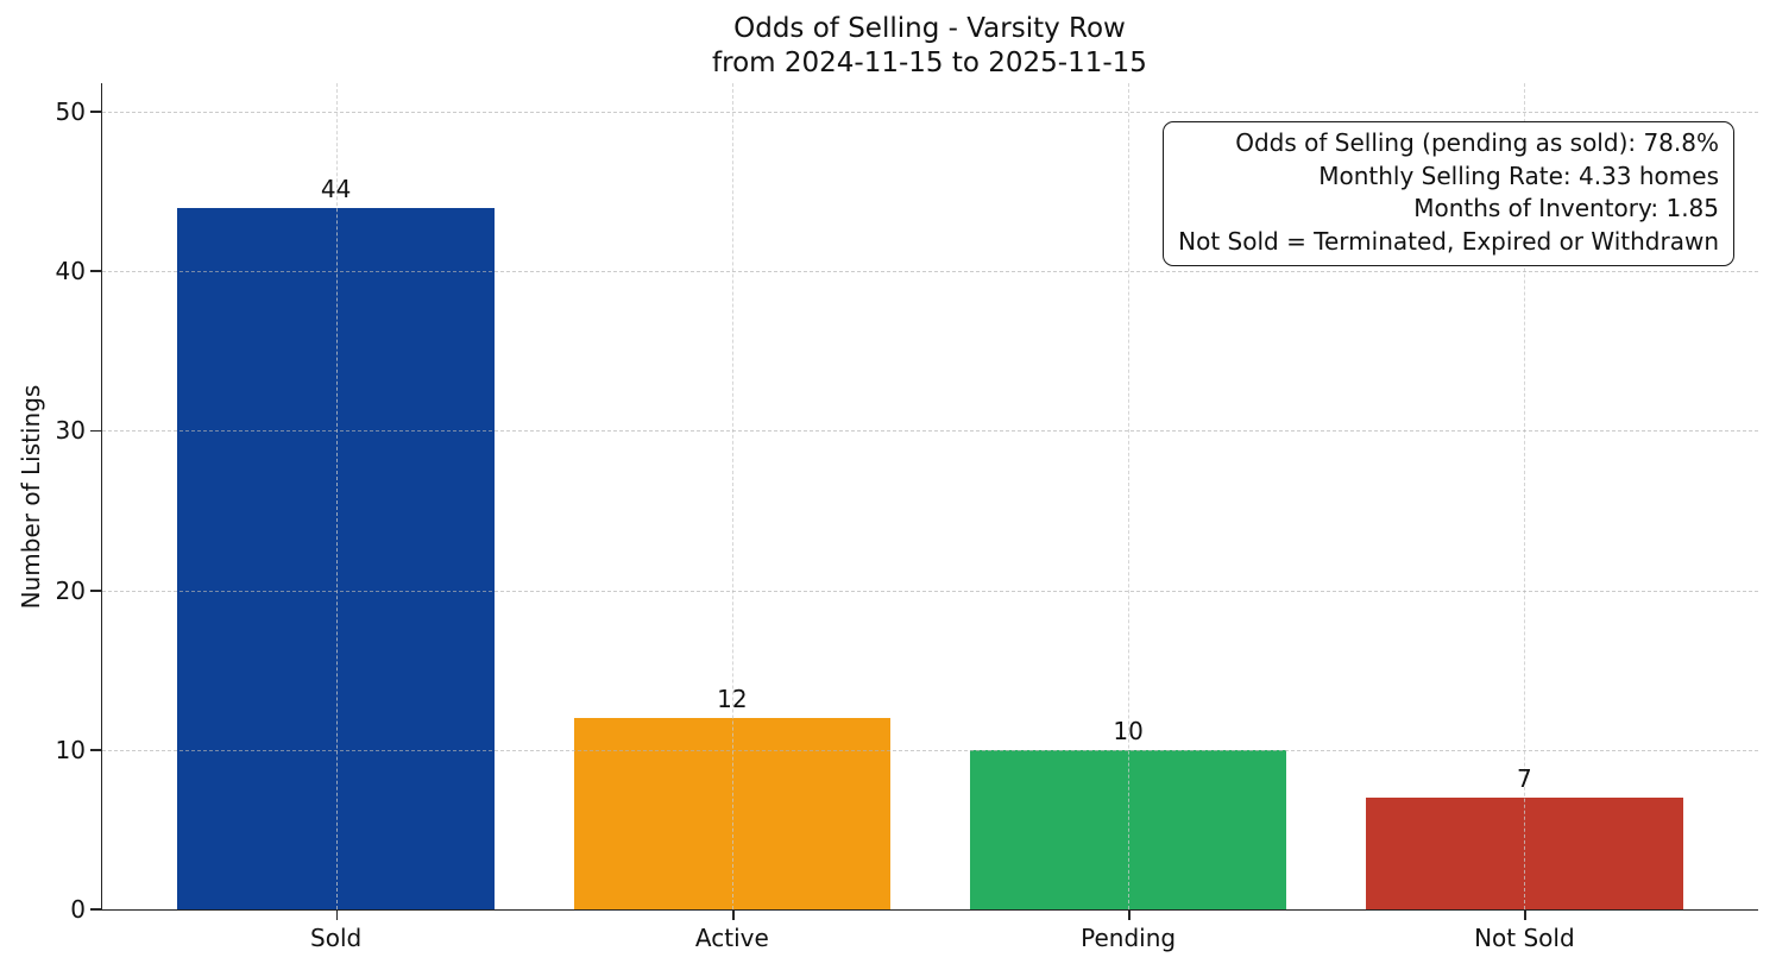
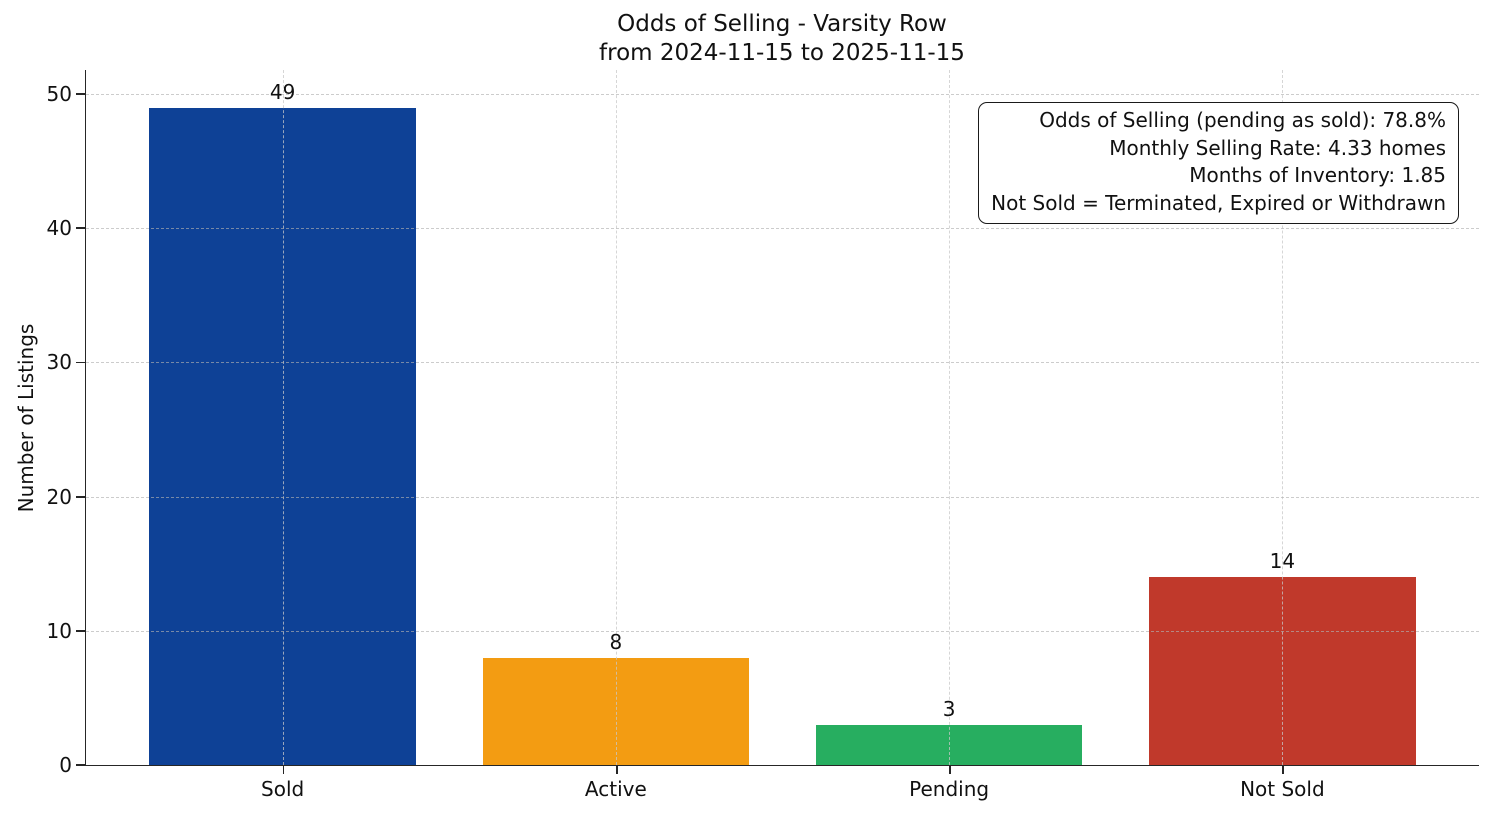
Sold: 44 -> 49
Active: 12 -> 8
Pending: 10 -> 3
Not Sold: 7 -> 14
